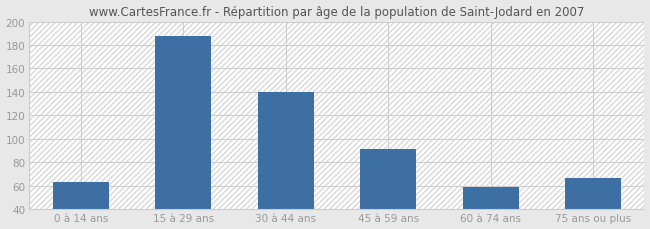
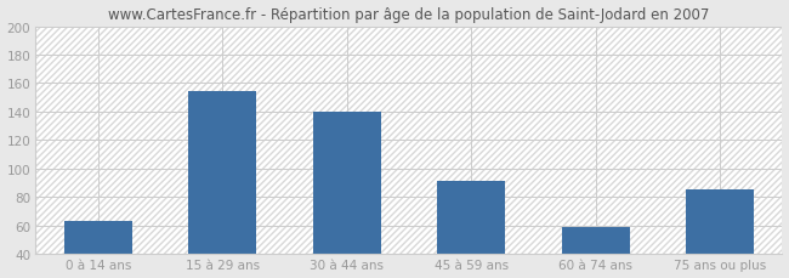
15 à 29 ans: 188 -> 154
75 ans ou plus: 67 -> 85
